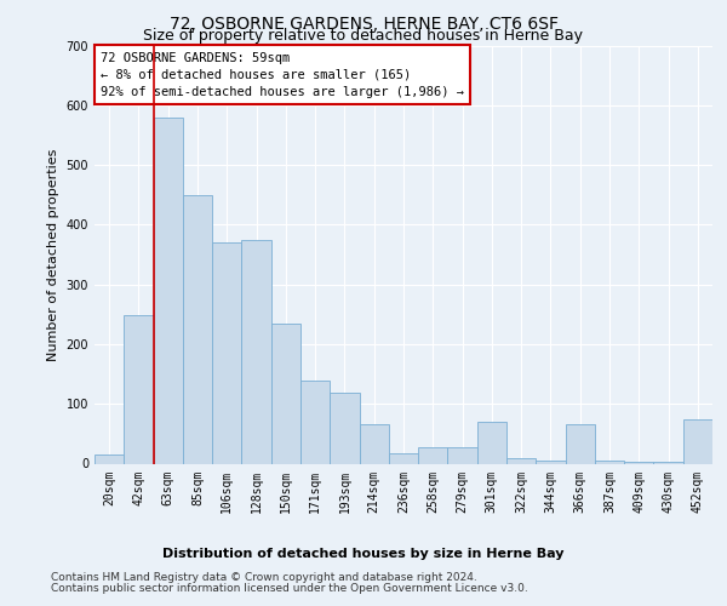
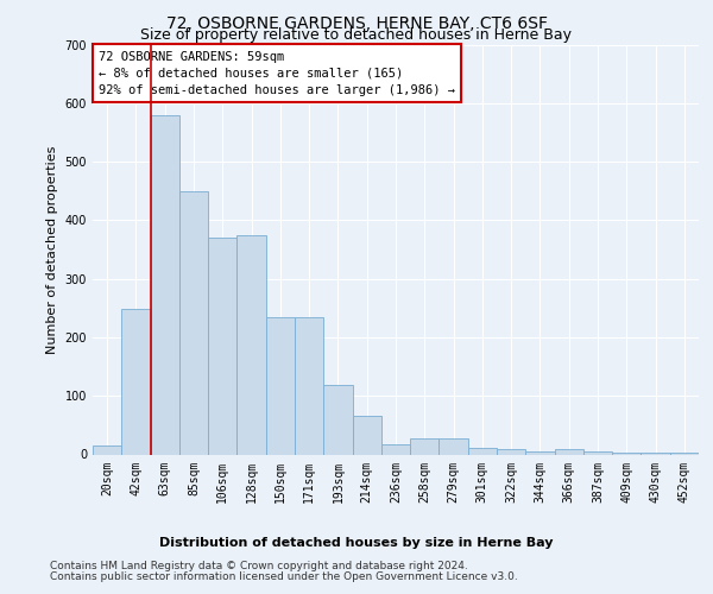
171sqm: 140 -> 235
301sqm: 70 -> 11
366sqm: 65 -> 9
452sqm: 75 -> 4
